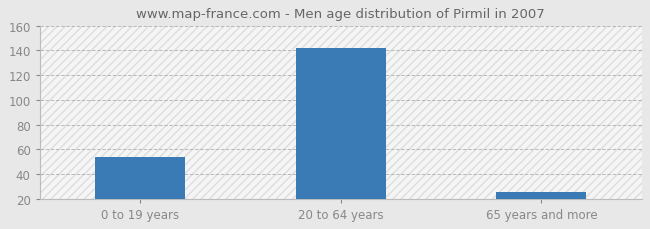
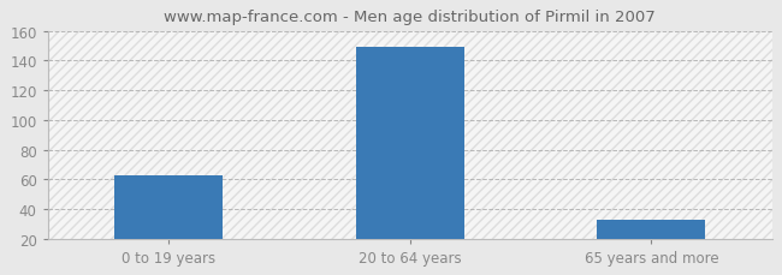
0 to 19 years: 54 -> 63
20 to 64 years: 142 -> 149
65 years and more: 25 -> 33
